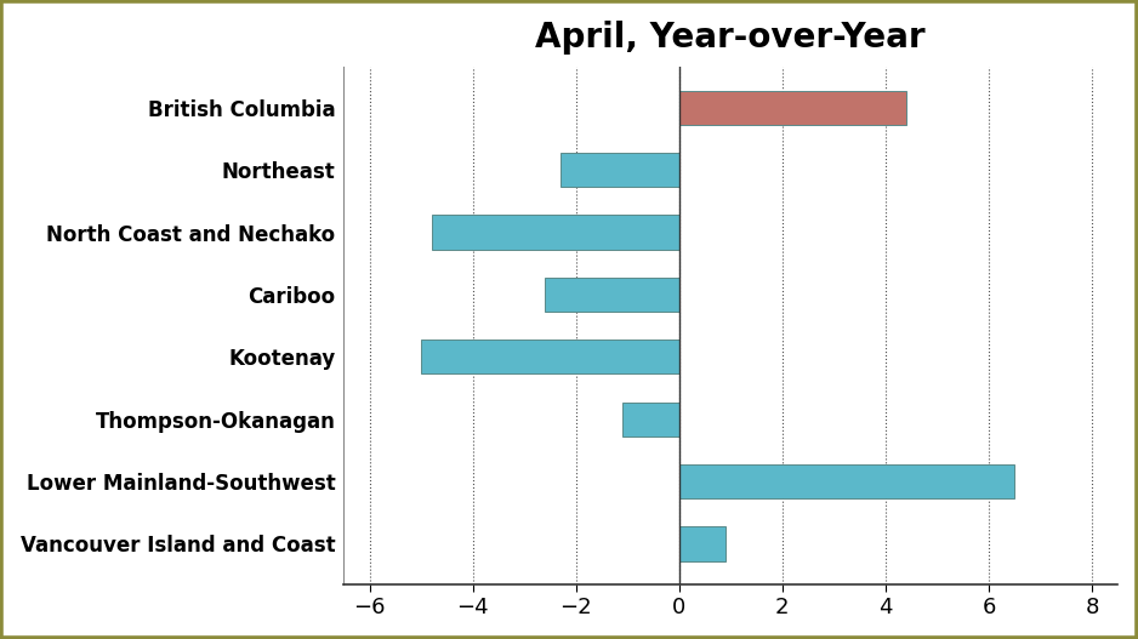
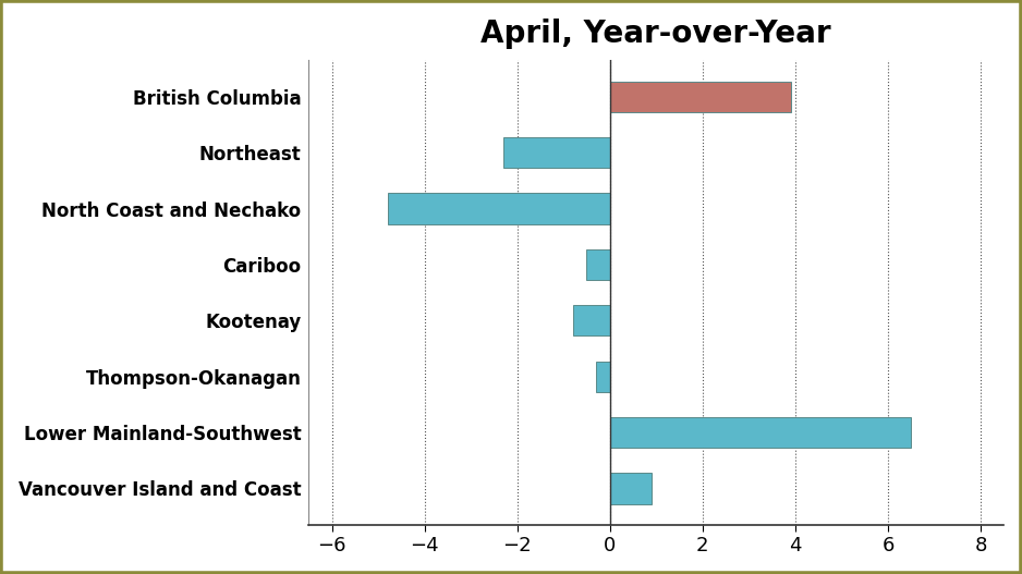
British Columbia: 4.4 -> 3.9
Cariboo: -2.6 -> -0.5
Kootenay: -5.0 -> -0.8
Thompson-Okanagan: -1.1 -> -0.3
